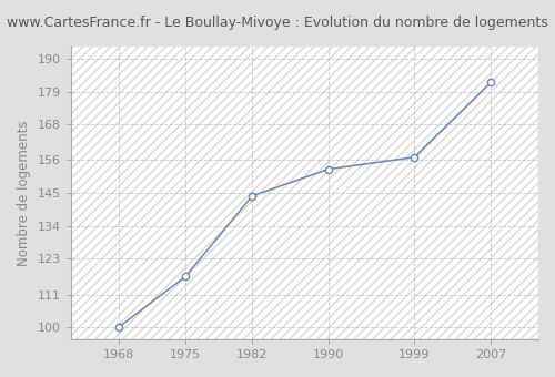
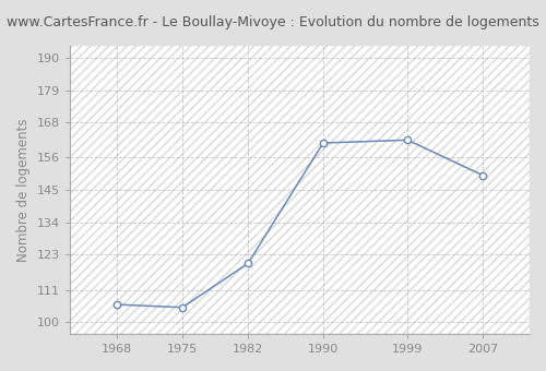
1968: 100 -> 106
1975: 117 -> 105
1982: 144 -> 120
1990: 153 -> 161
1999: 157 -> 162
2007: 182 -> 150
